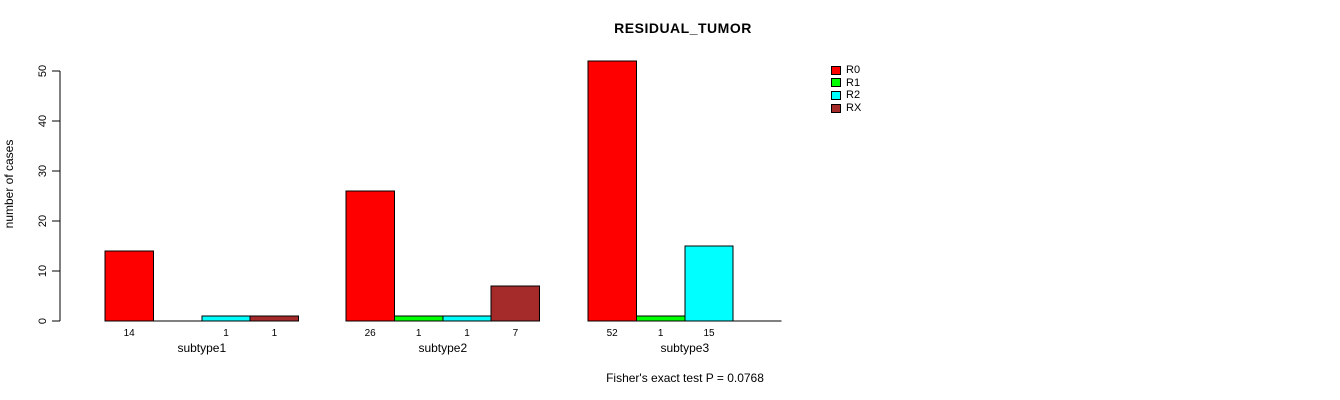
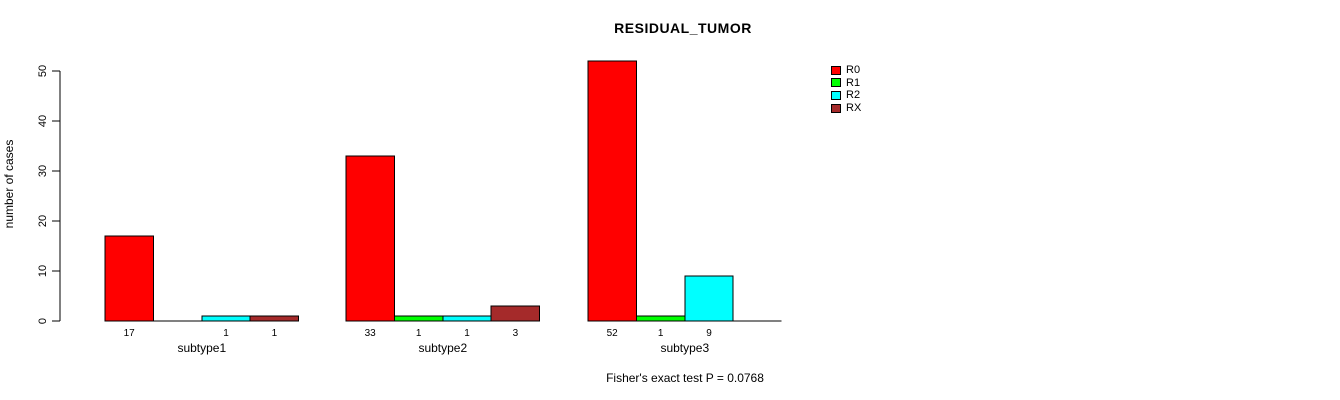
R0/subtype1: 14 -> 17
R0/subtype2: 26 -> 33
RX/subtype2: 7 -> 3
R2/subtype3: 15 -> 9
